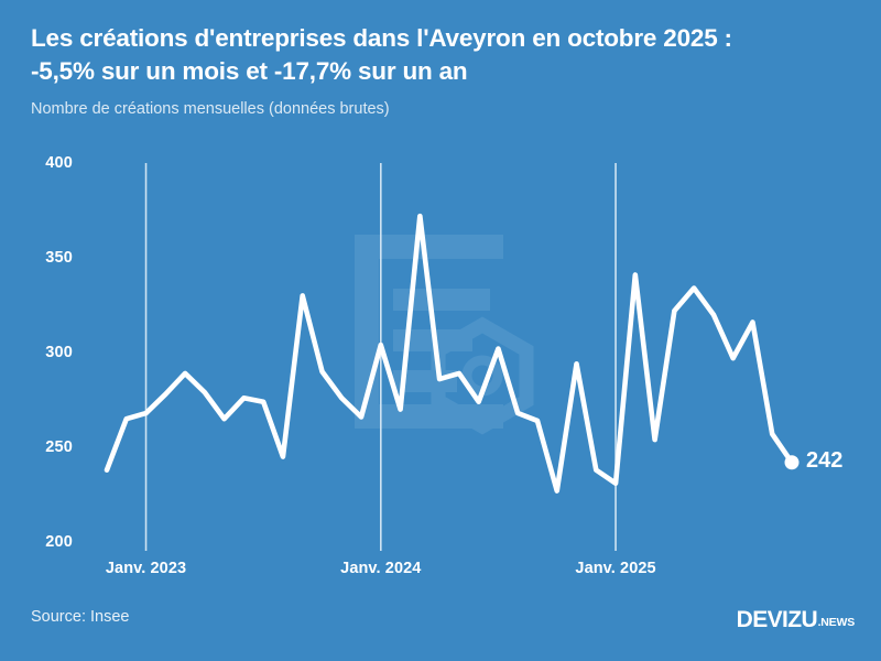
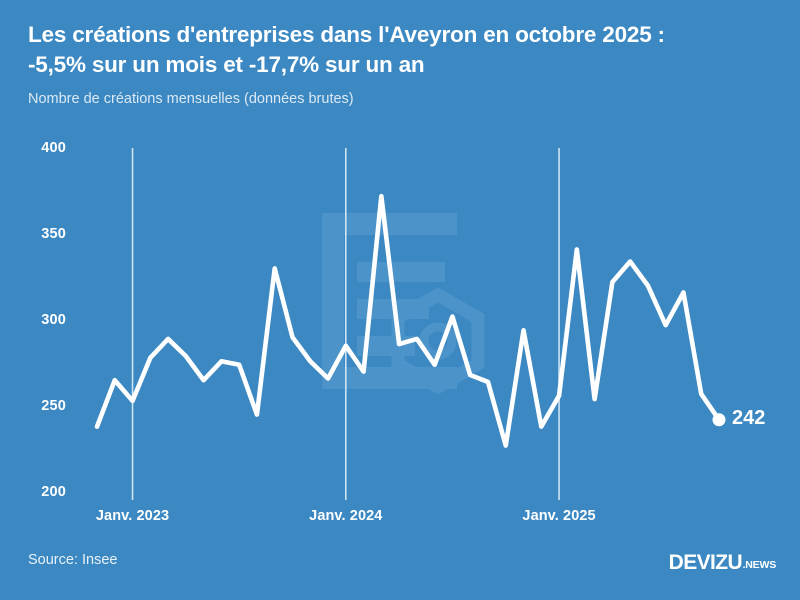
Janv. 2023: 268 -> 253
Janv. 2024: 304 -> 285
Janv. 2025: 231 -> 256
